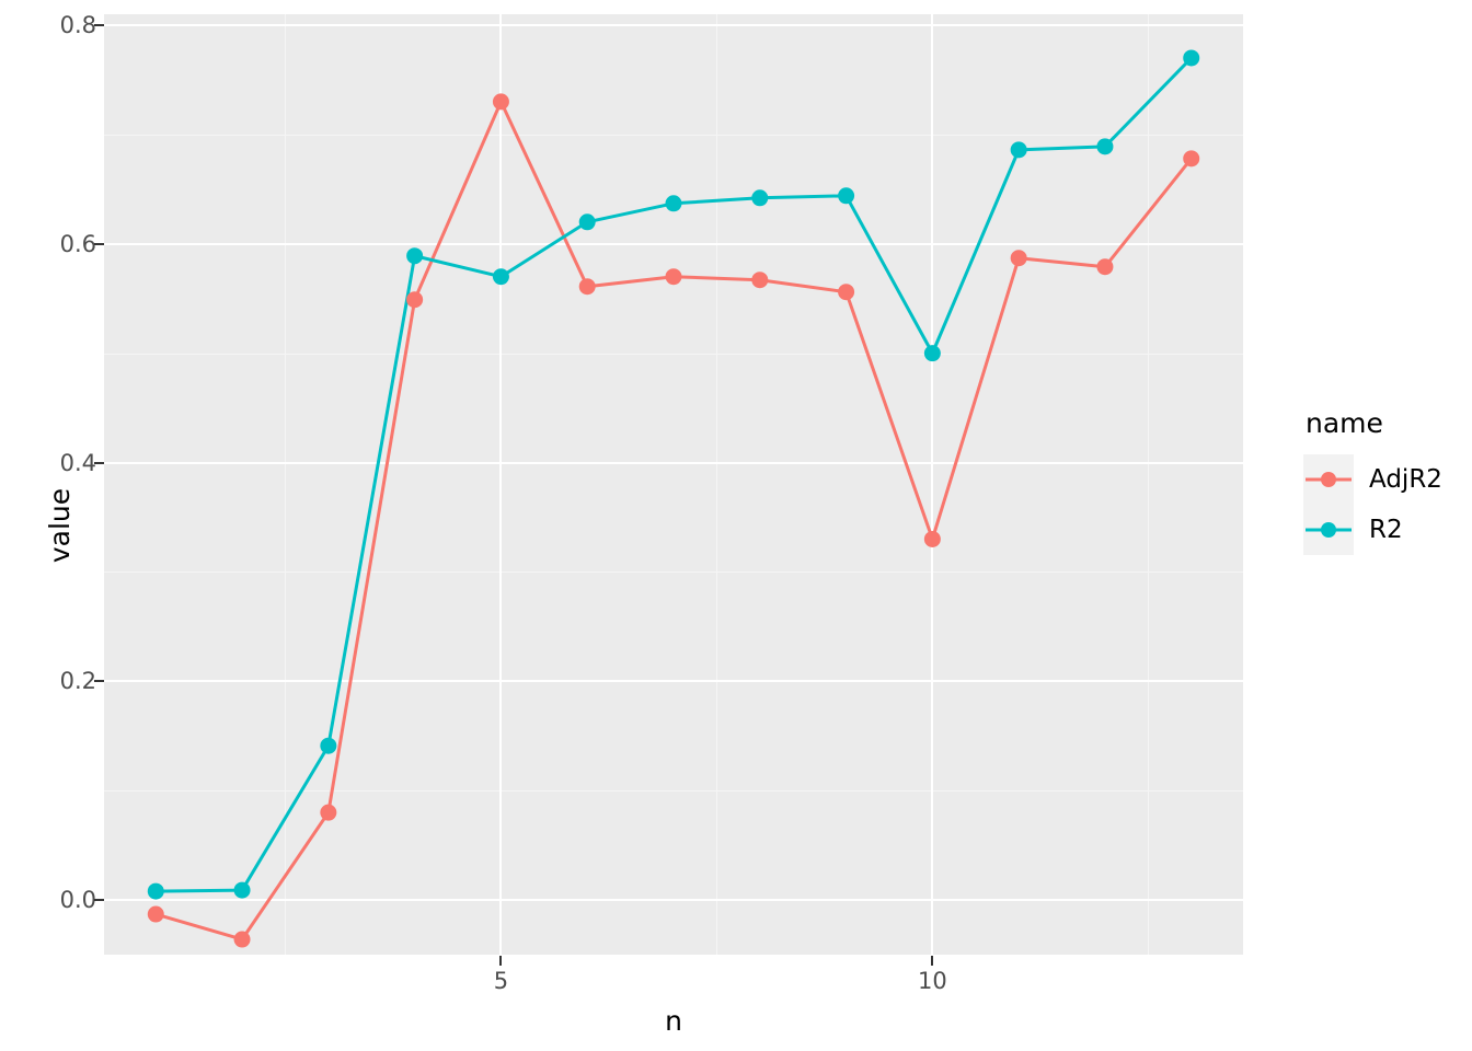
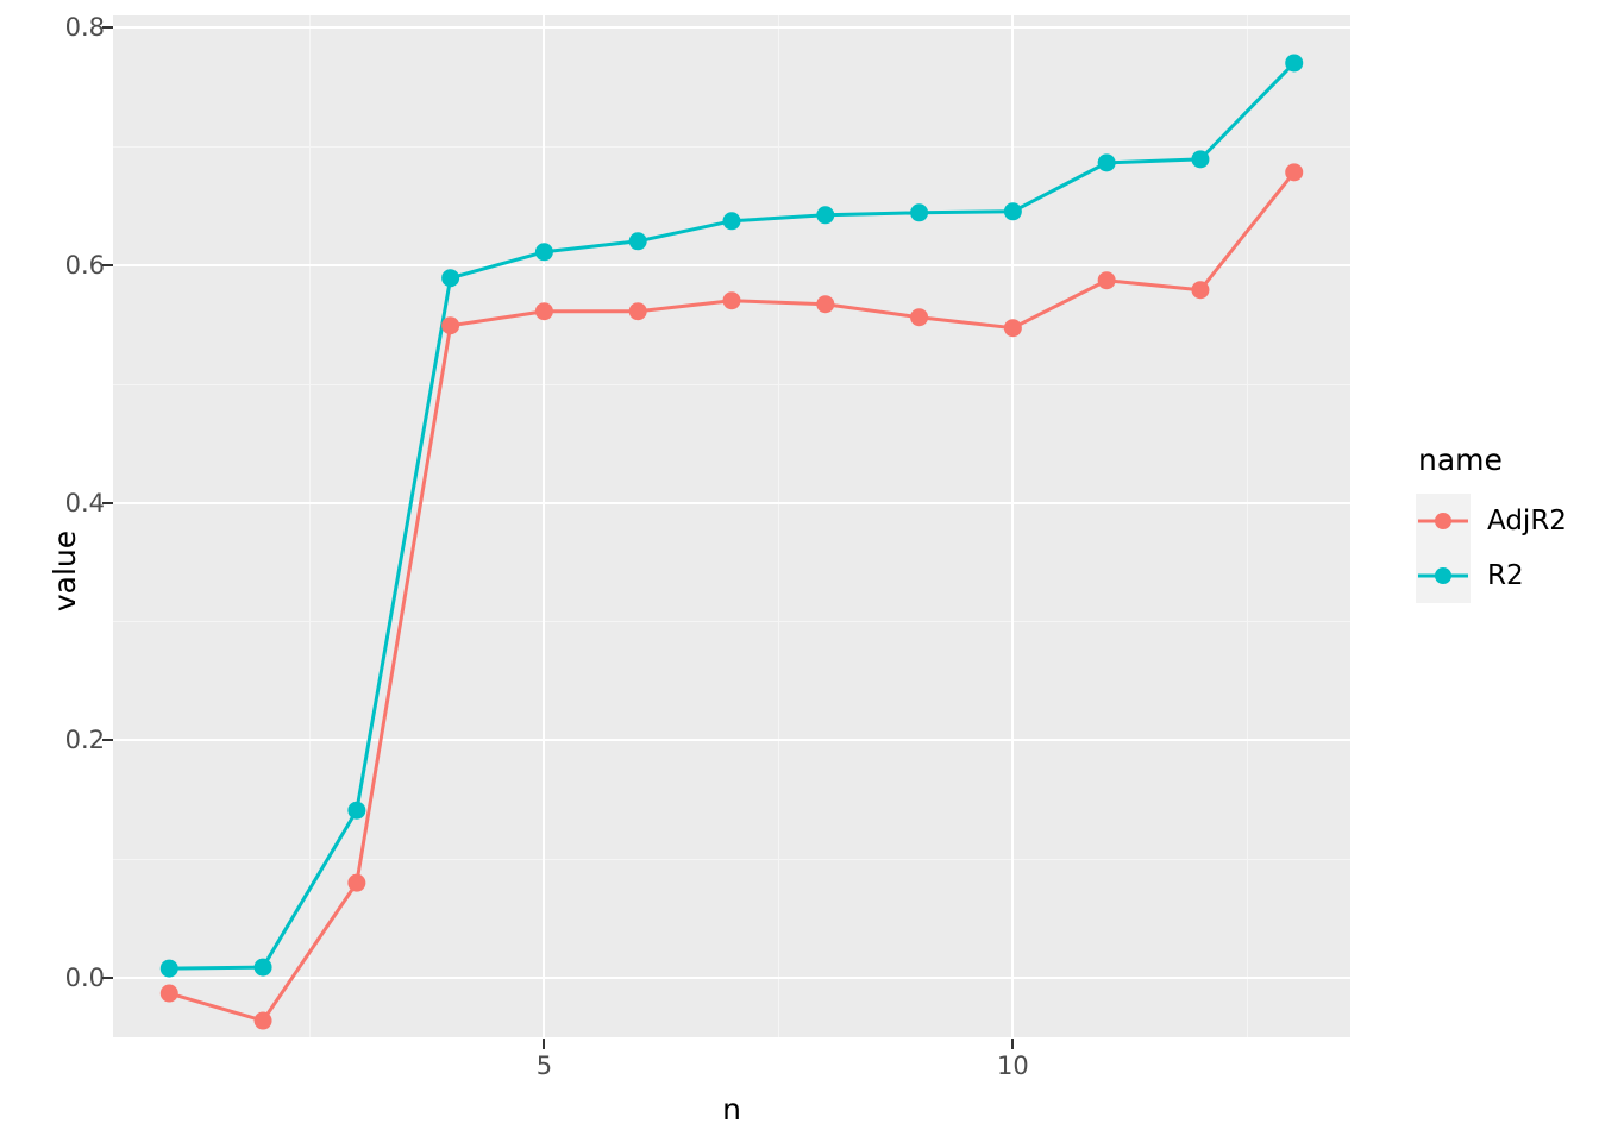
AdjR2/5: 0.73 -> 0.56
R2/5: 0.57 -> 0.61
AdjR2/10: 0.33 -> 0.55
R2/10: 0.50 -> 0.65
